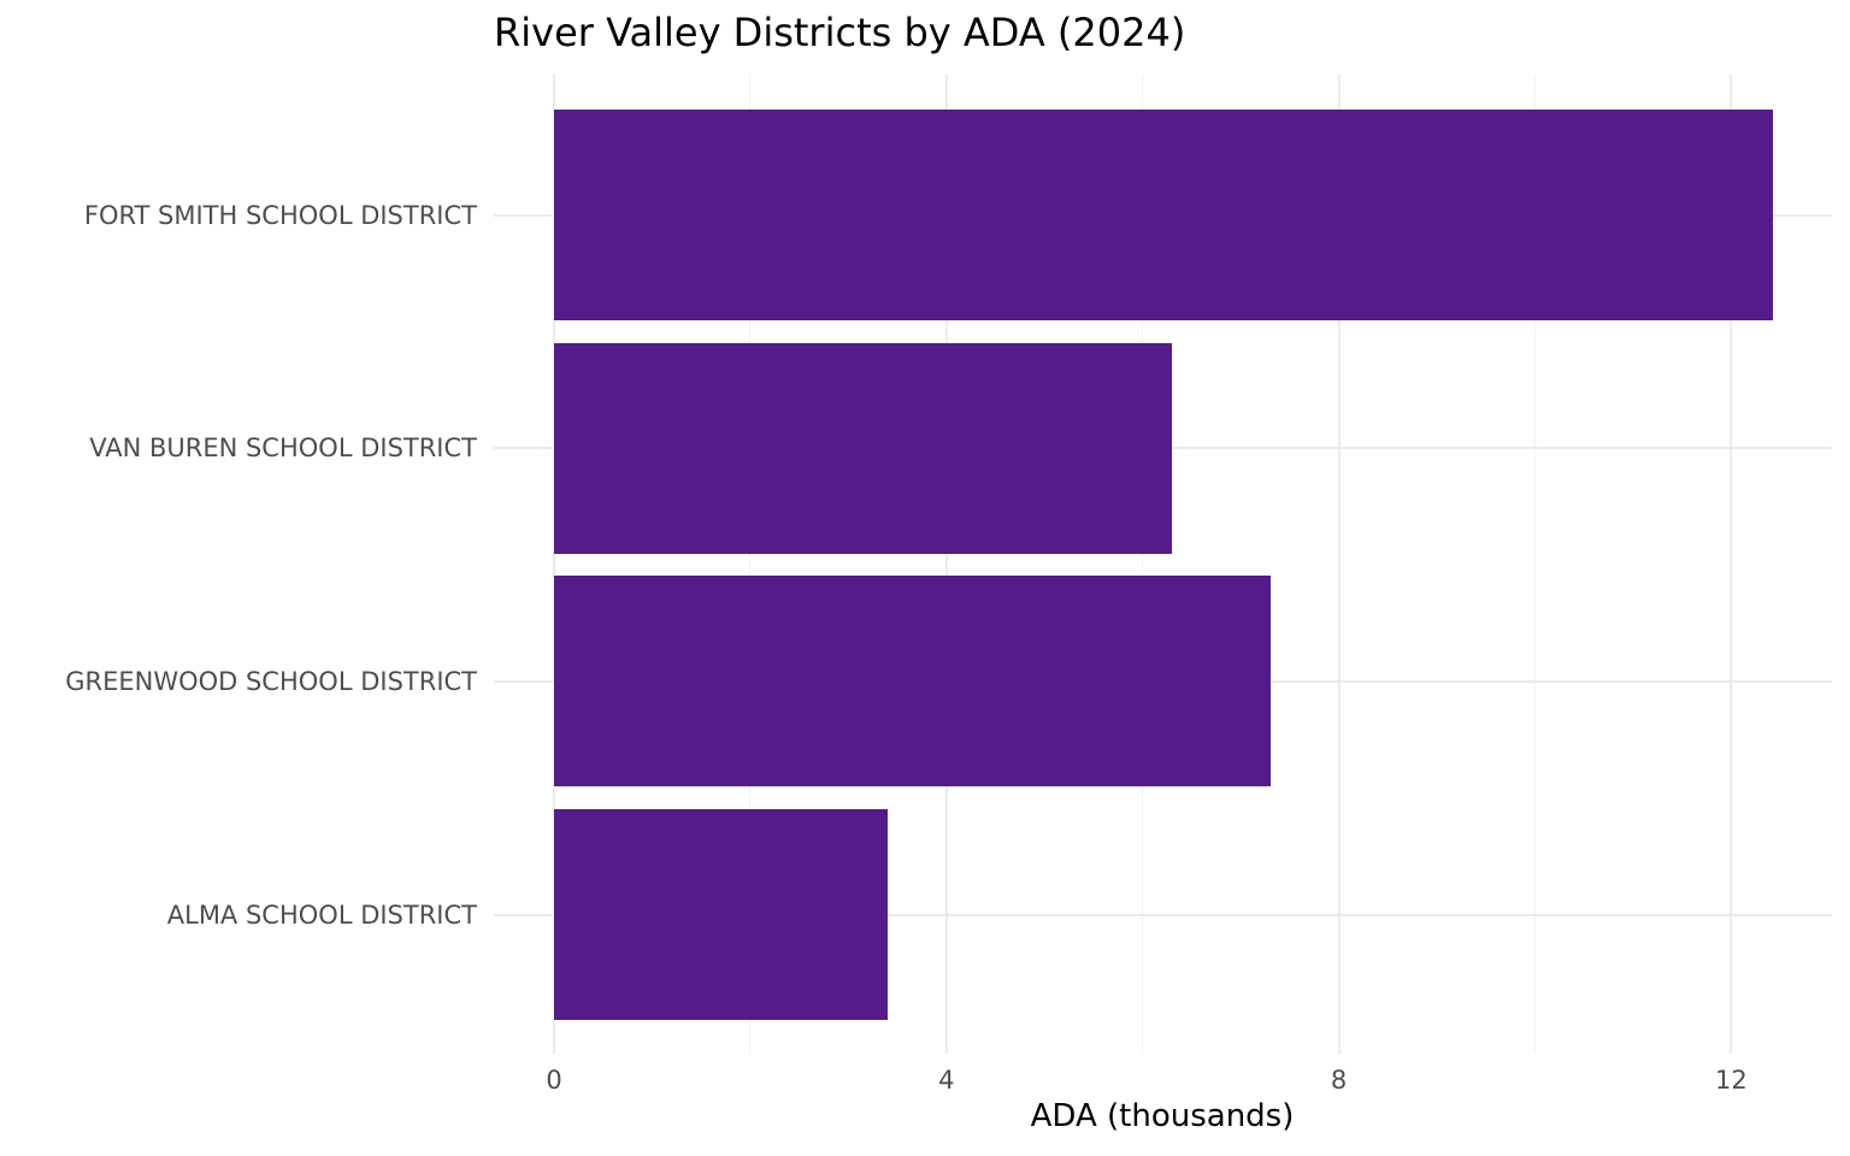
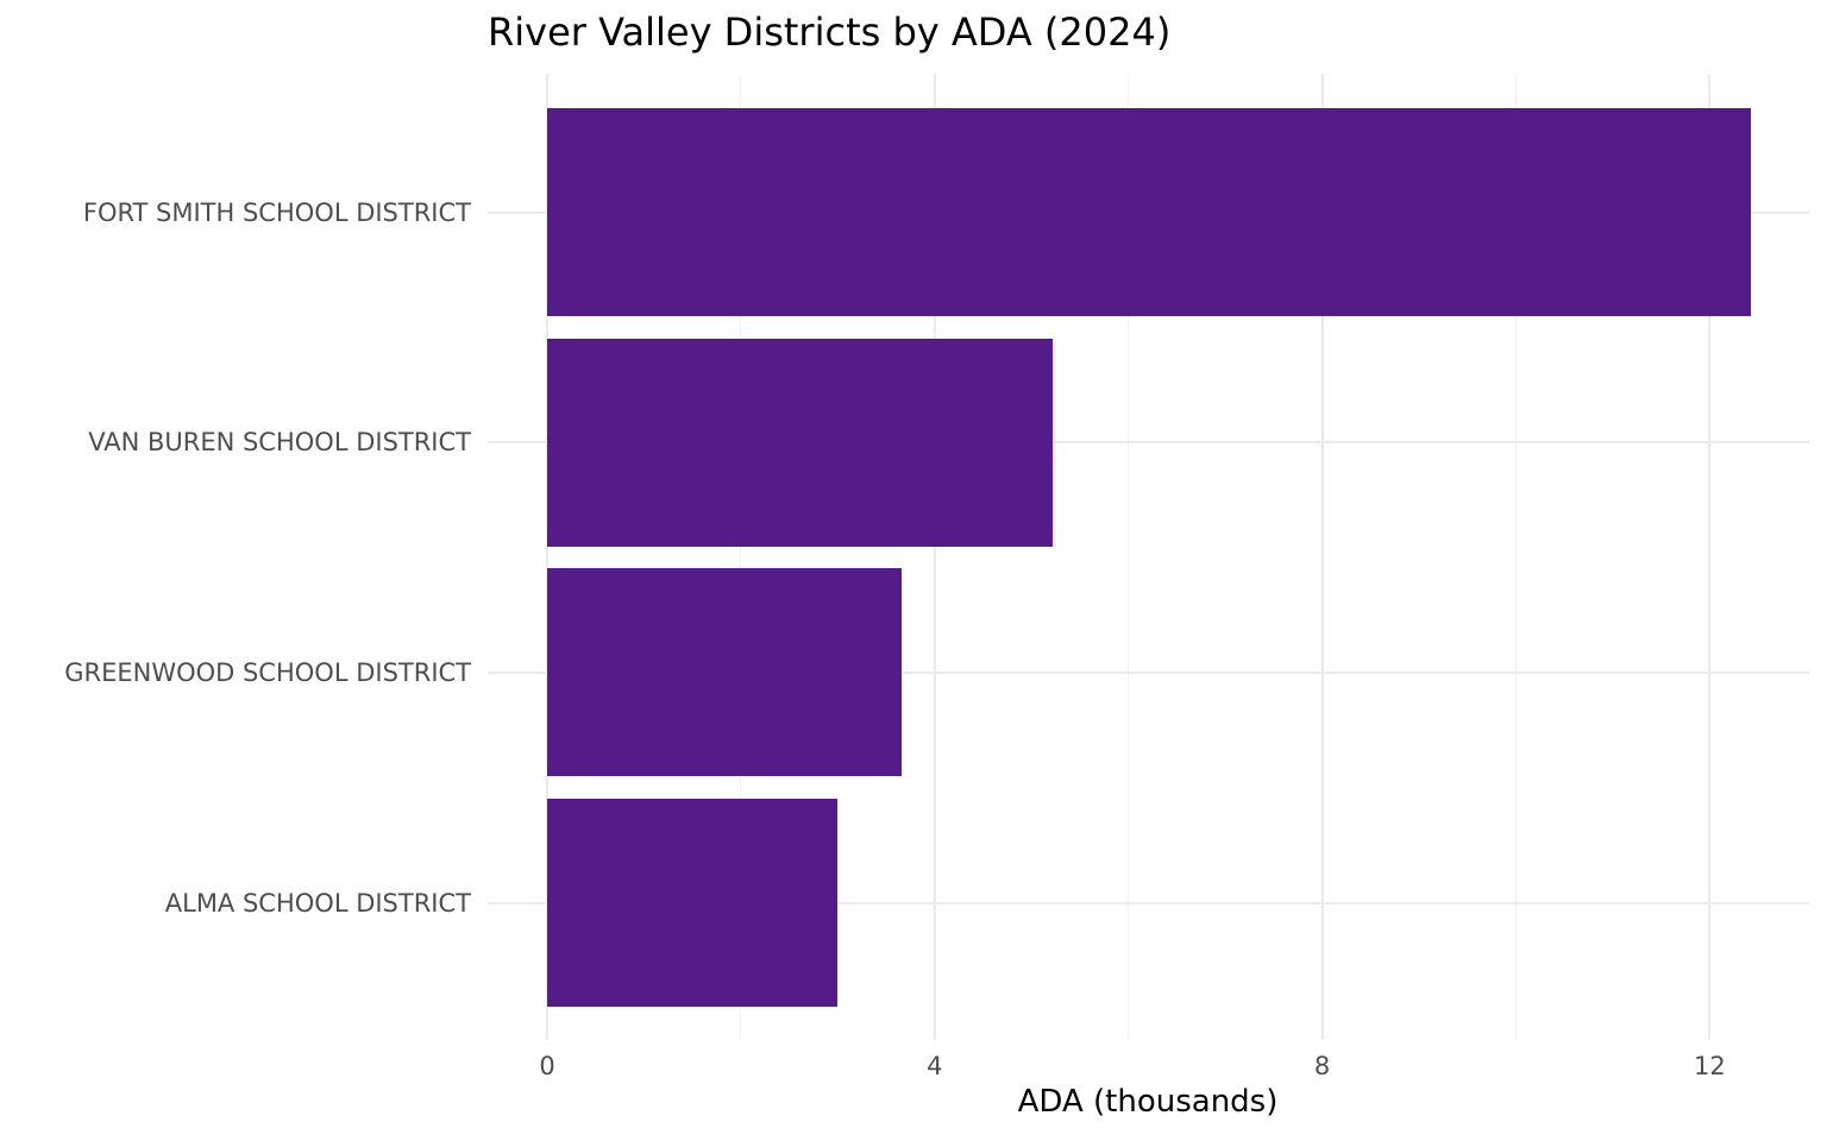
VAN BUREN SCHOOL DISTRICT: 6.3 -> 5.2
GREENWOOD SCHOOL DISTRICT: 7.3 -> 3.7
ALMA SCHOOL DISTRICT: 3.4 -> 3.0
